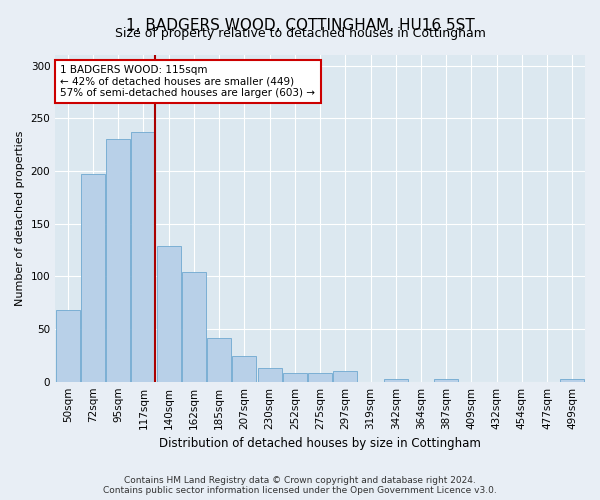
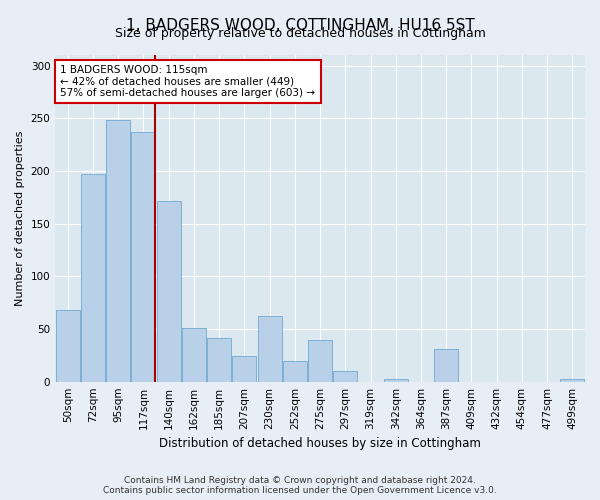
95sqm: 230 -> 248
140sqm: 129 -> 171
162sqm: 104 -> 51
230sqm: 13 -> 62
252sqm: 8 -> 20
275sqm: 8 -> 40
387sqm: 3 -> 31
